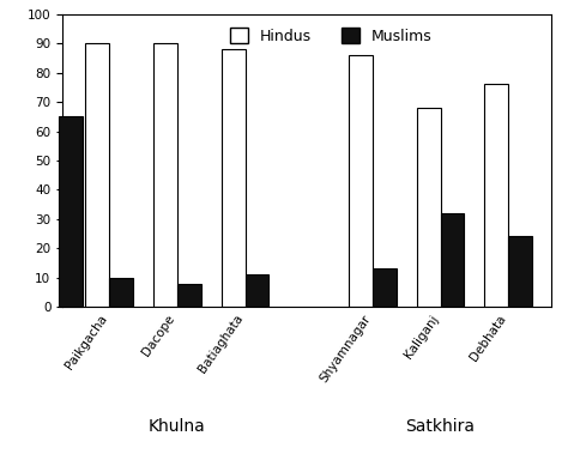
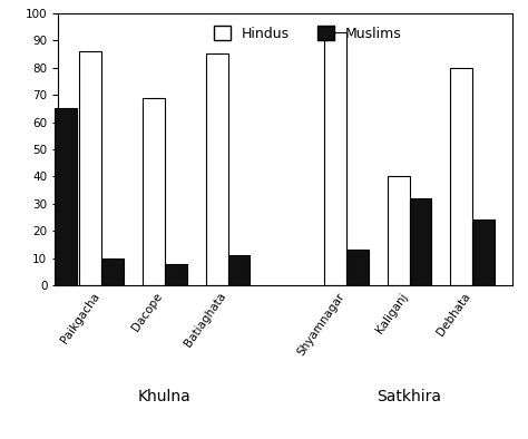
Hindus/Paikgacha: 90 -> 86
Hindus/Dacope: 90 -> 69
Hindus/Batiaghata: 88 -> 85
Hindus/Shyamnagar: 86 -> 93
Hindus/Kaliganj: 68 -> 40
Hindus/Debhata: 76 -> 80
